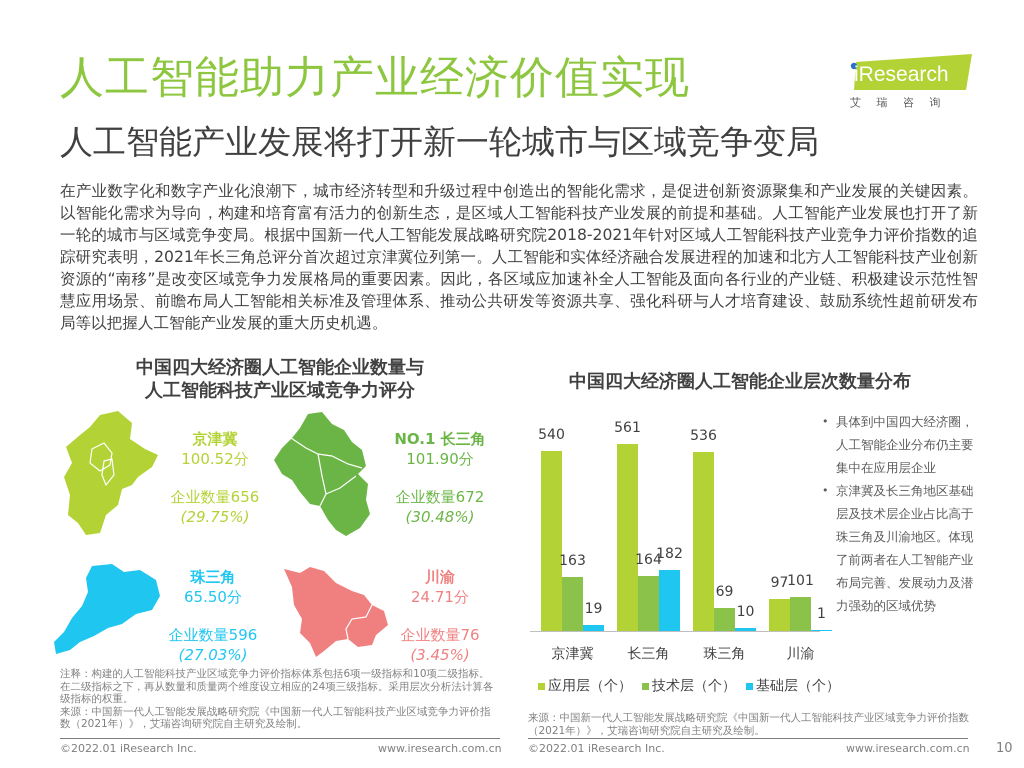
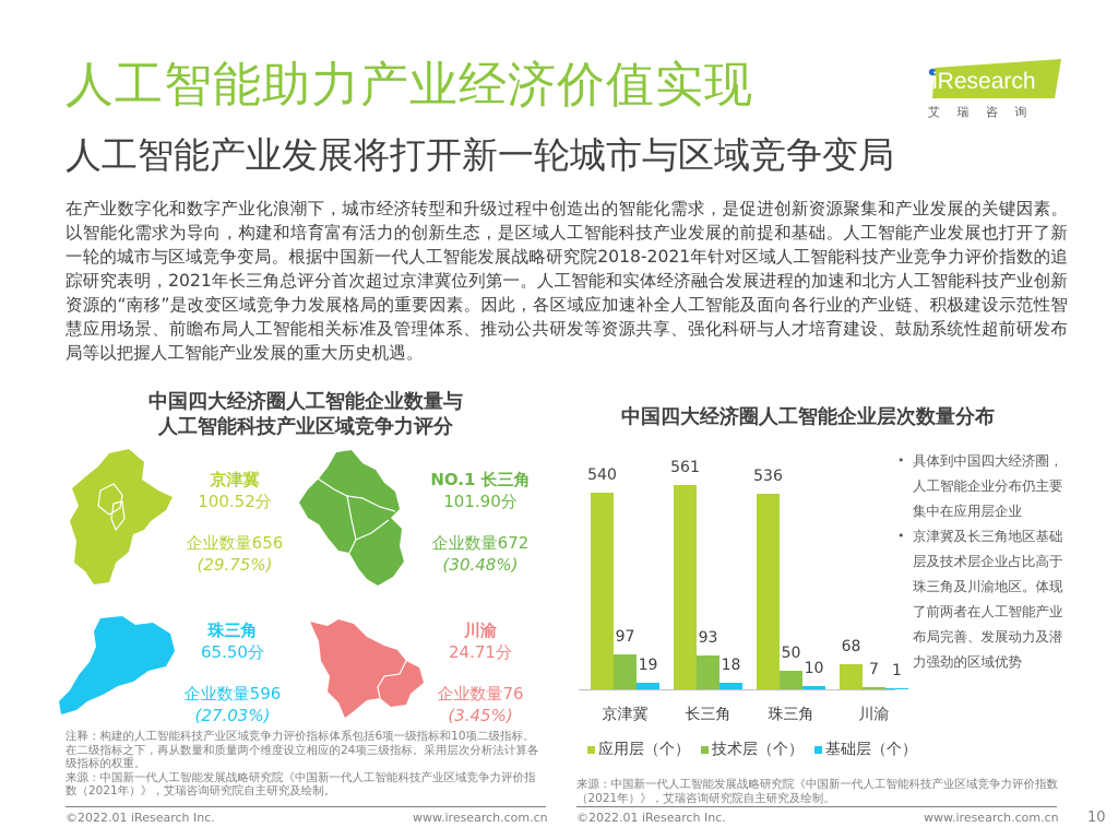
技术层（个）/京津冀: 163 -> 97
技术层（个）/长三角: 164 -> 93
基础层（个）/长三角: 182 -> 18
技术层（个）/珠三角: 69 -> 50
应用层（个）/川渝: 97 -> 68
技术层（个）/川渝: 101 -> 7
